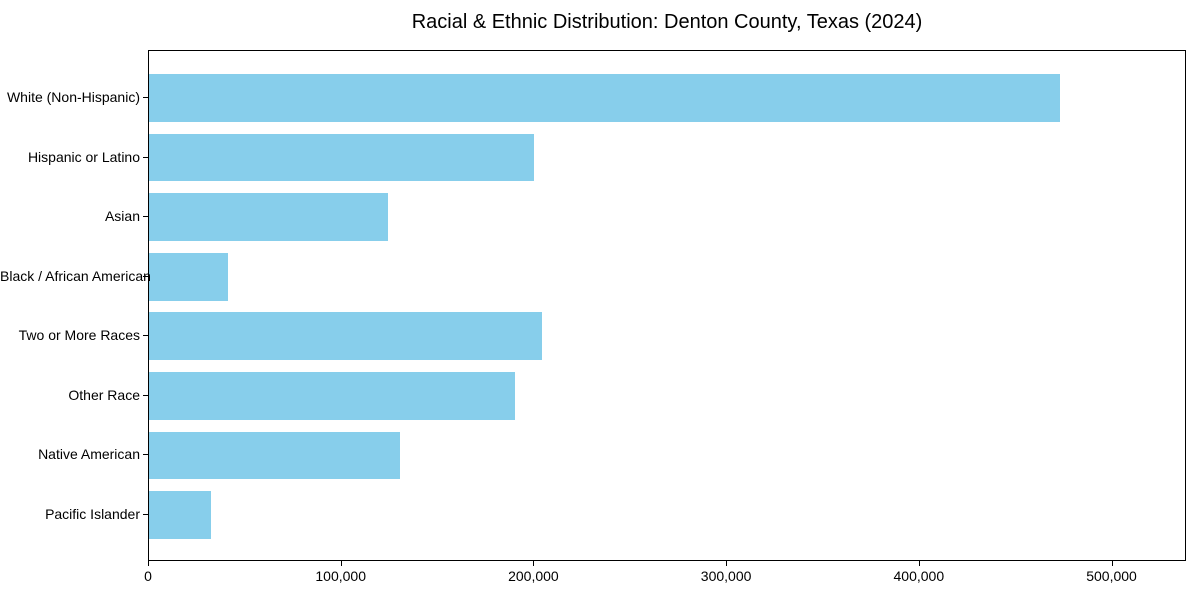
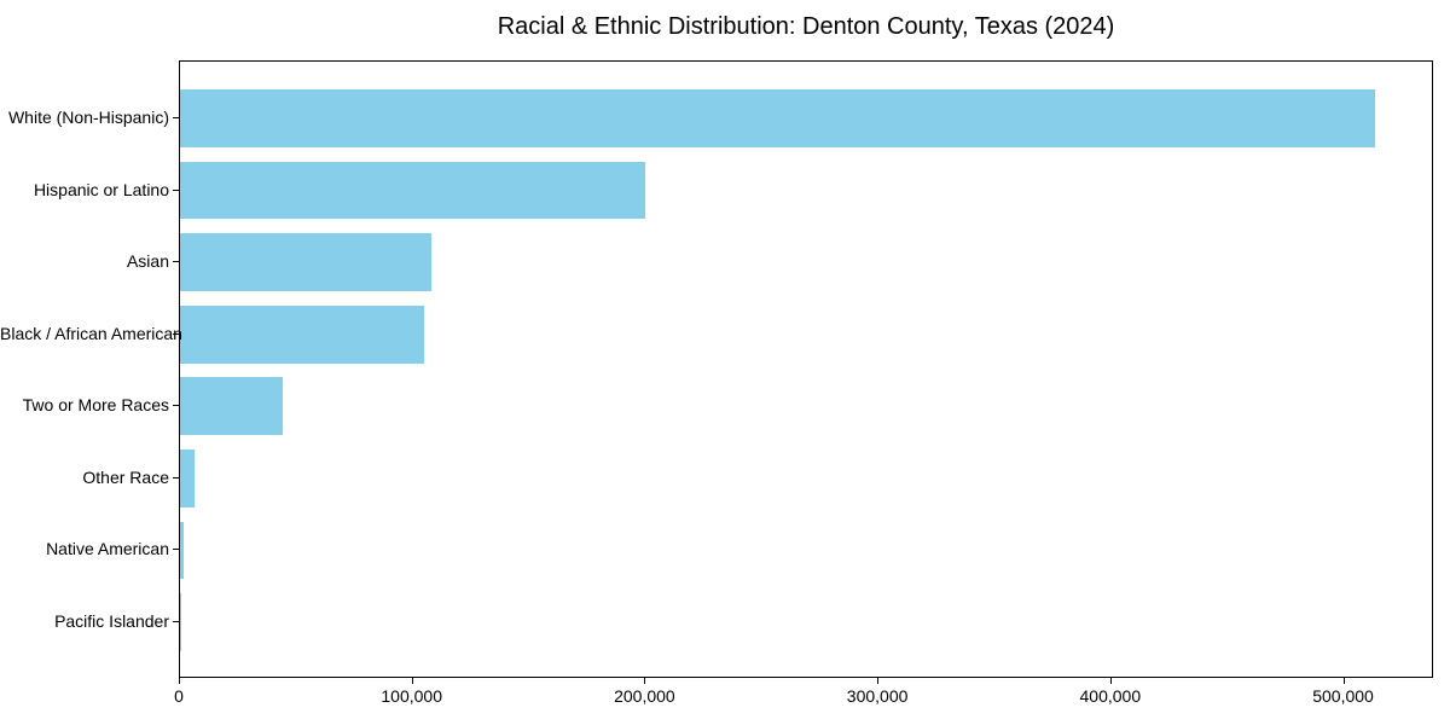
White (Non-Hispanic): 473000 -> 513000
Asian: 124000 -> 108000
Black / African American: 41000 -> 105000
Two or More Races: 204000 -> 44000
Other Race: 190000 -> 6000
Native American: 130000 -> 2000
Pacific Islander: 32000 -> 1000
